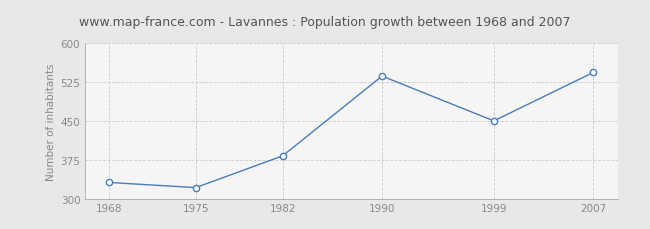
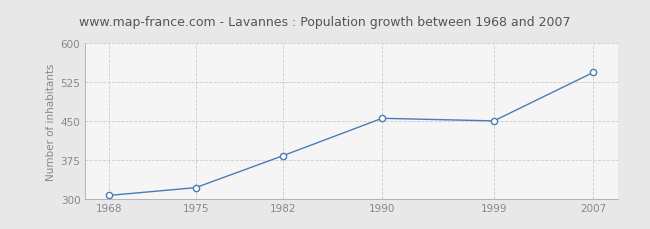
1968: 332 -> 307
1990: 536 -> 455
